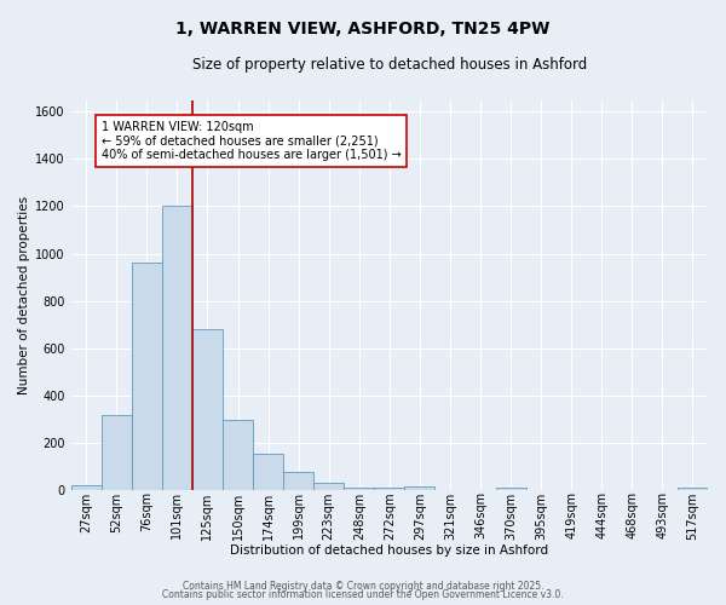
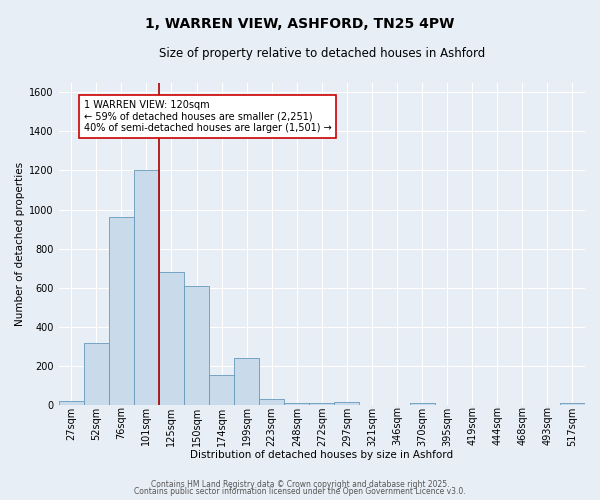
150sqm: 300 -> 610
199sqm: 80 -> 240
